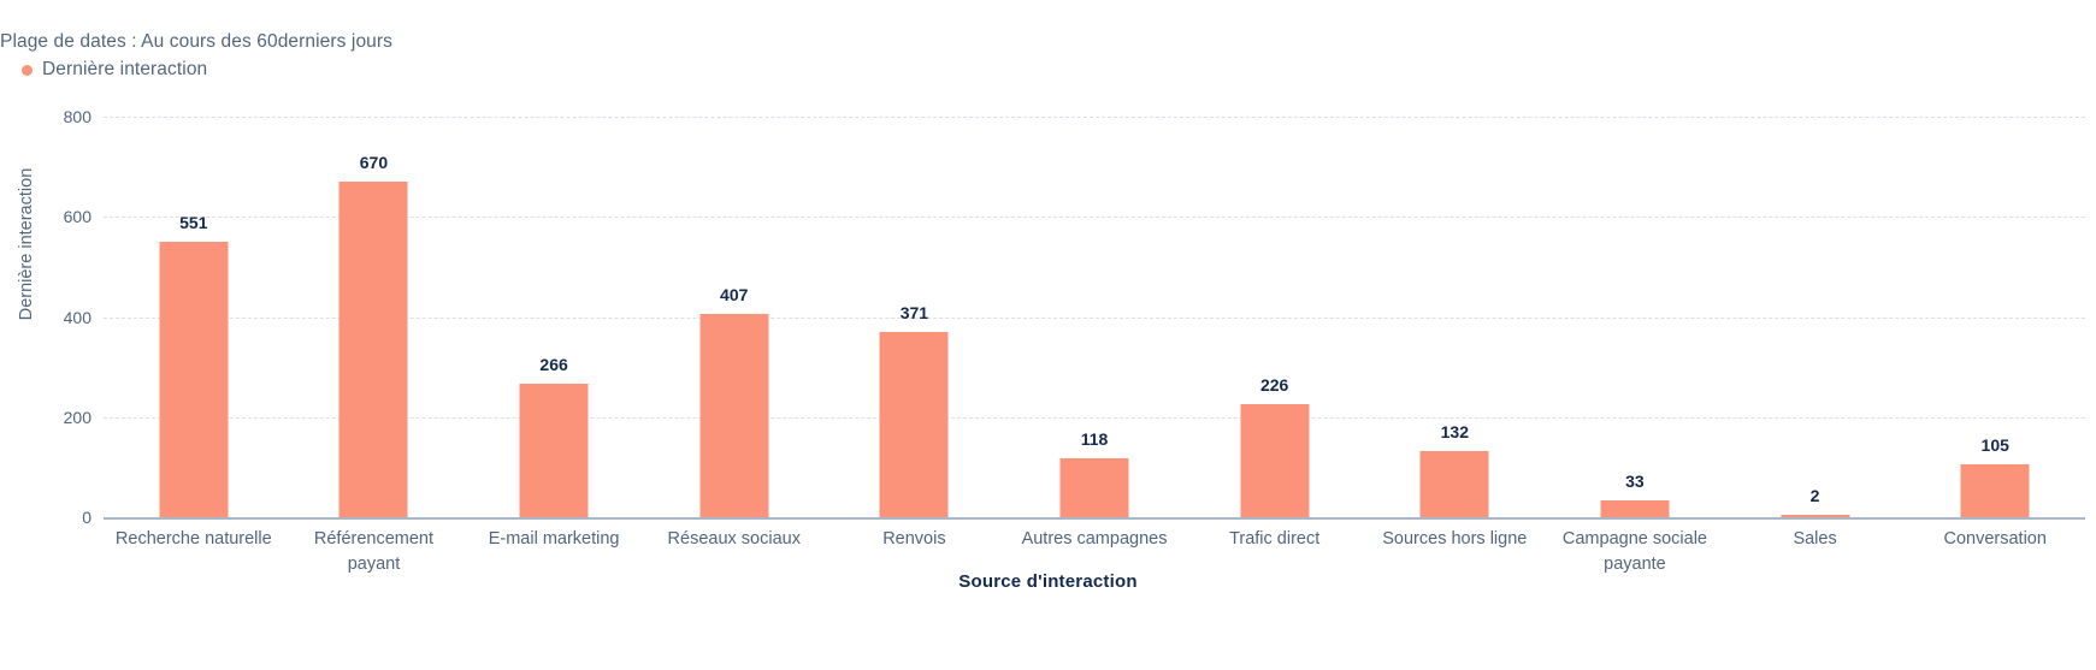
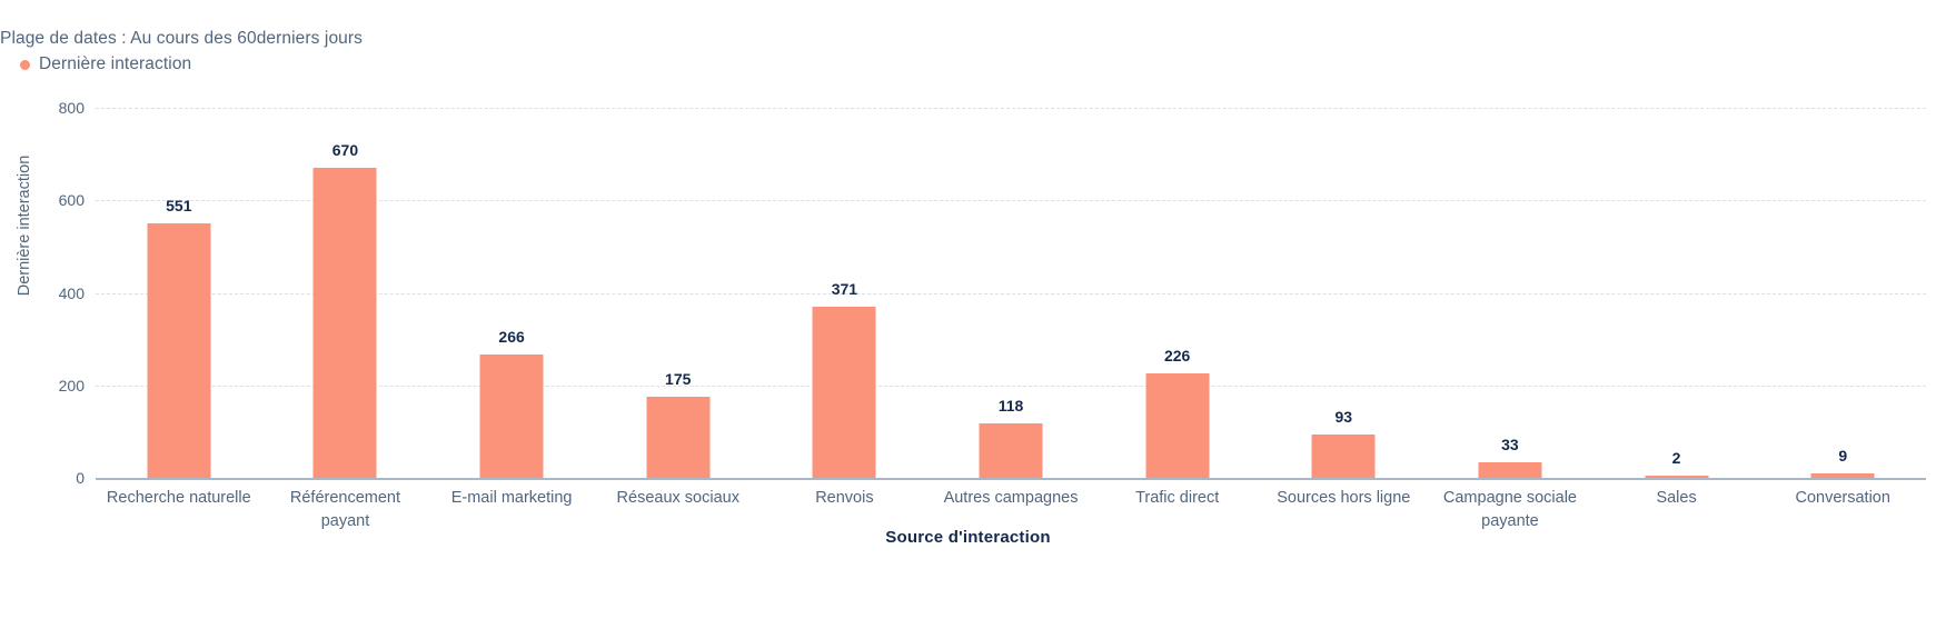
Réseaux sociaux: 407 -> 175
Sources hors ligne: 132 -> 93
Conversation: 105 -> 9
